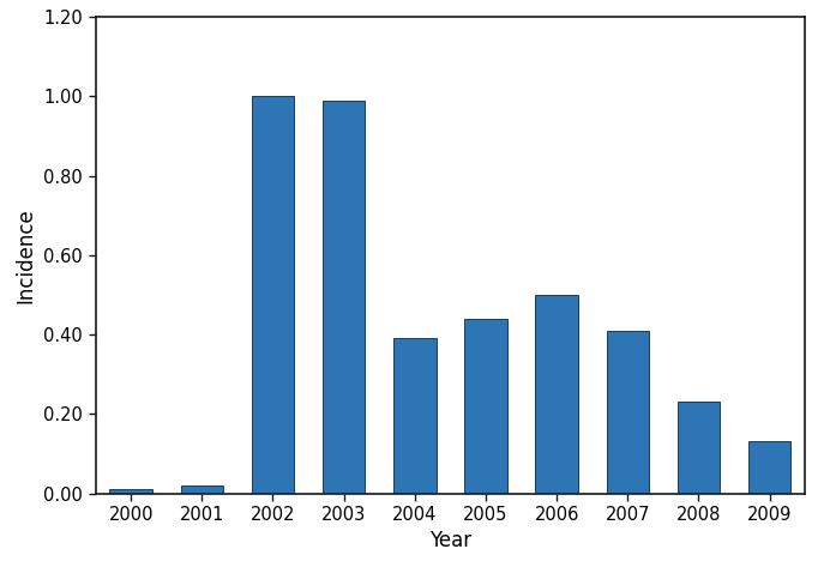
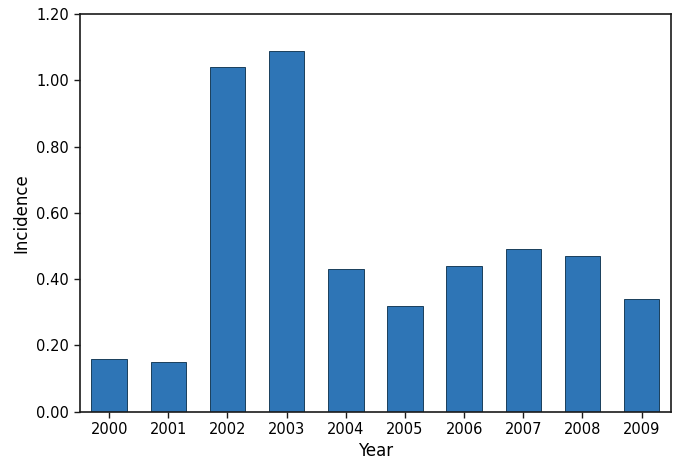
2000: 0.01 -> 0.16
2001: 0.02 -> 0.15
2002: 1.00 -> 1.04
2003: 0.99 -> 1.09
2004: 0.39 -> 0.43
2005: 0.44 -> 0.32
2006: 0.50 -> 0.44
2007: 0.41 -> 0.49
2008: 0.23 -> 0.47
2009: 0.13 -> 0.34
